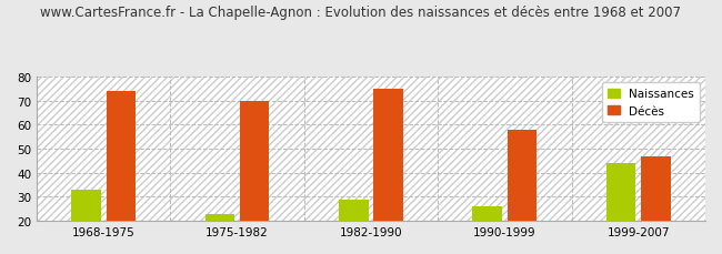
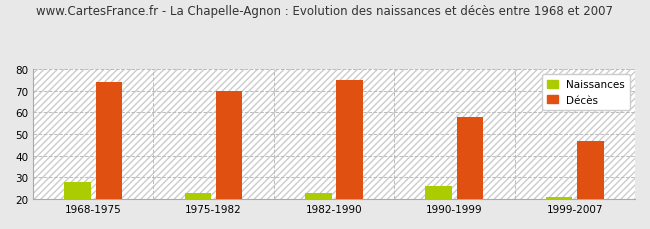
Naissances/1968-1975: 33 -> 28
Naissances/1982-1990: 29 -> 23
Naissances/1999-2007: 44 -> 21
